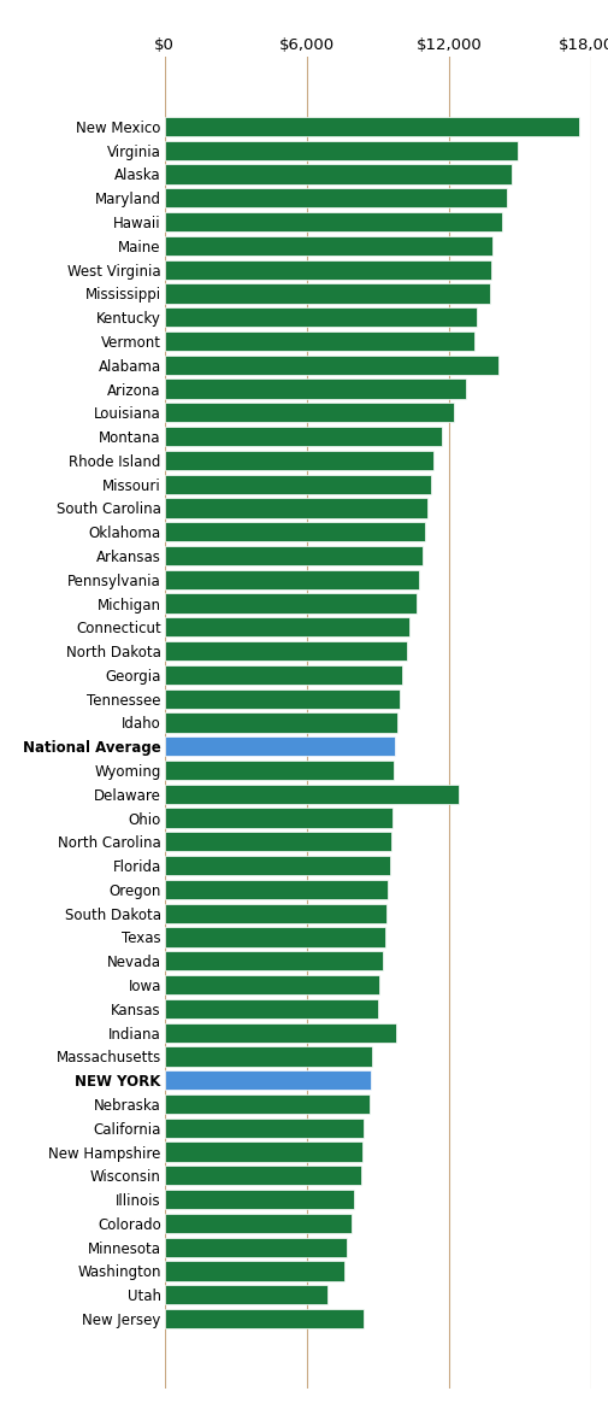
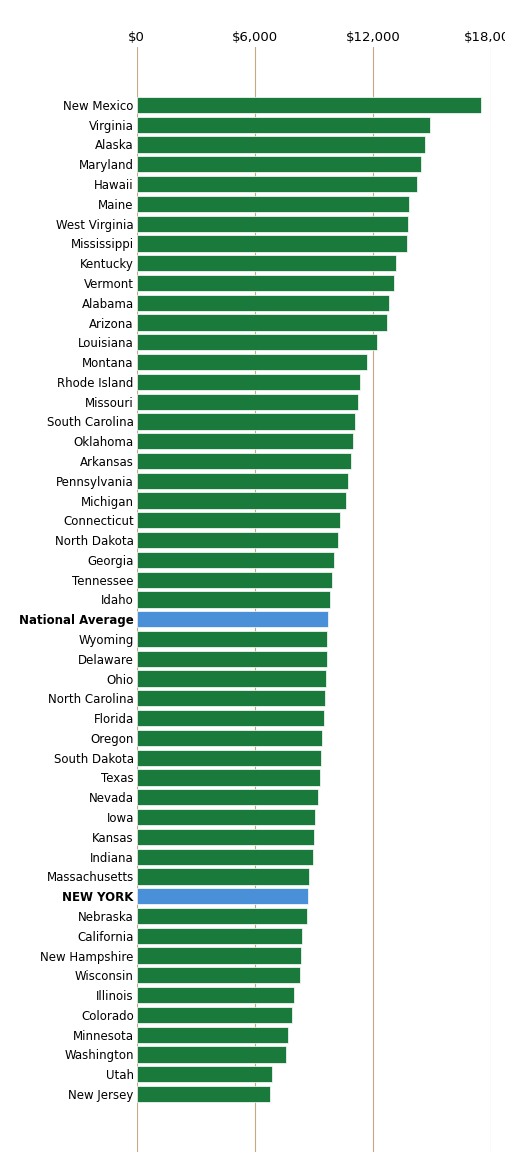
Alabama: $14,100 -> $12,800
Delaware: $12,400 -> $9,700
Indiana: $9,800 -> $9,000
New Jersey: $8,400 -> $6,800
